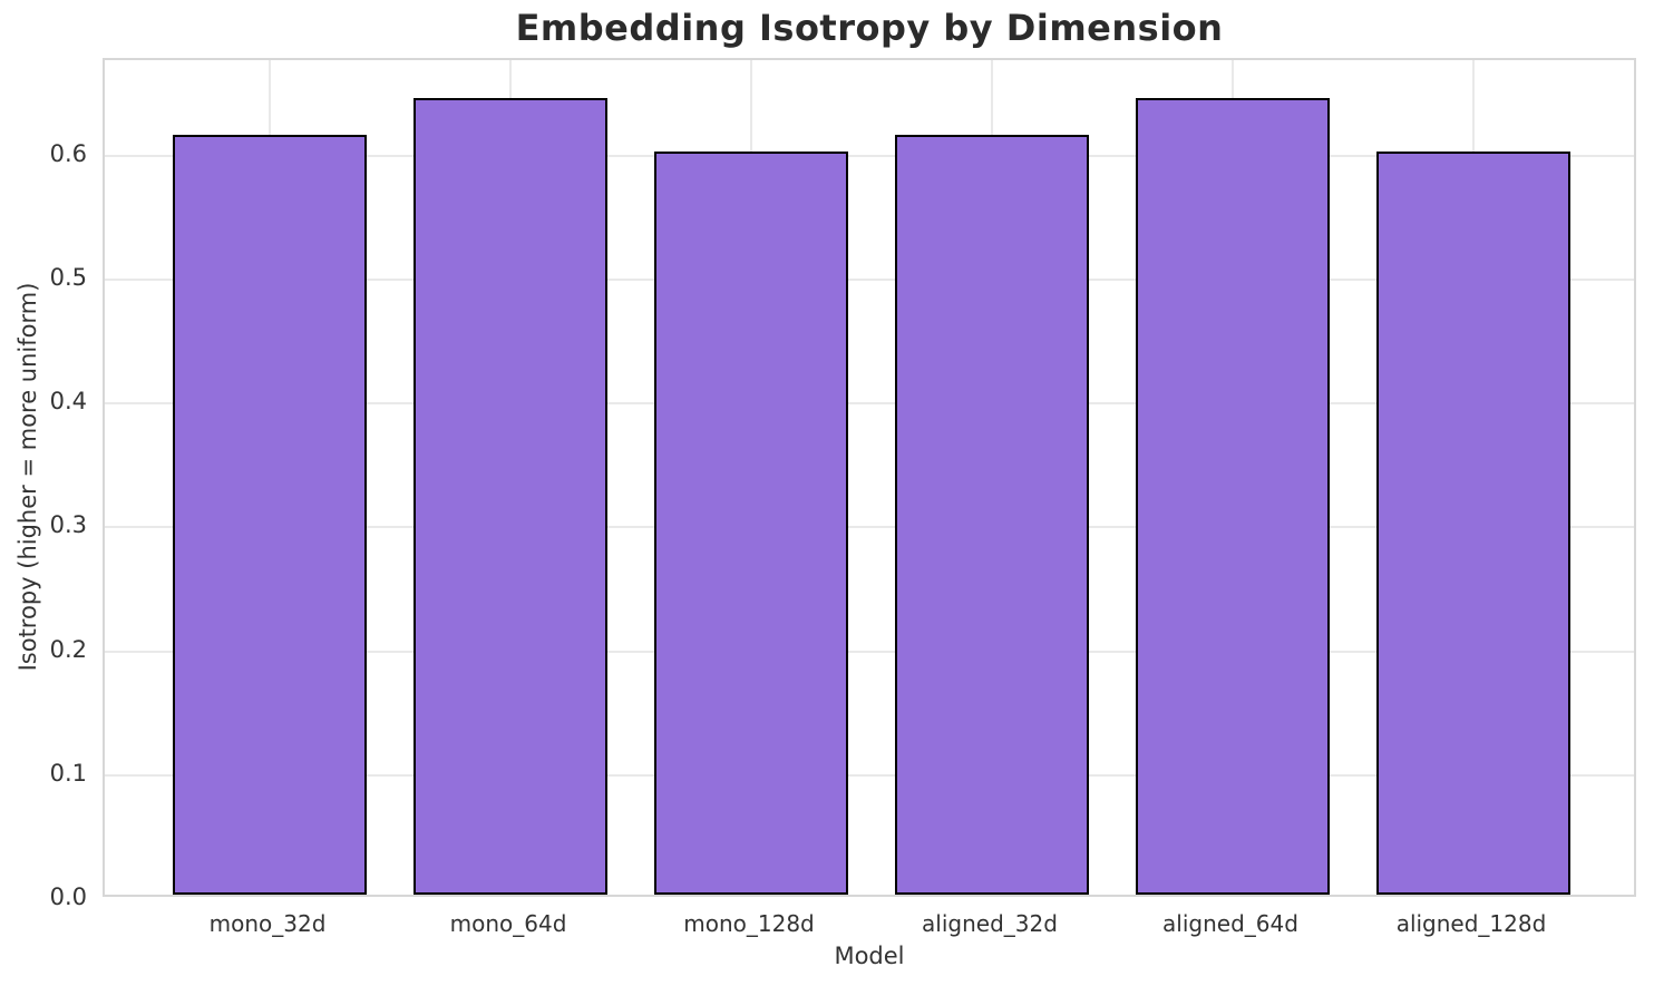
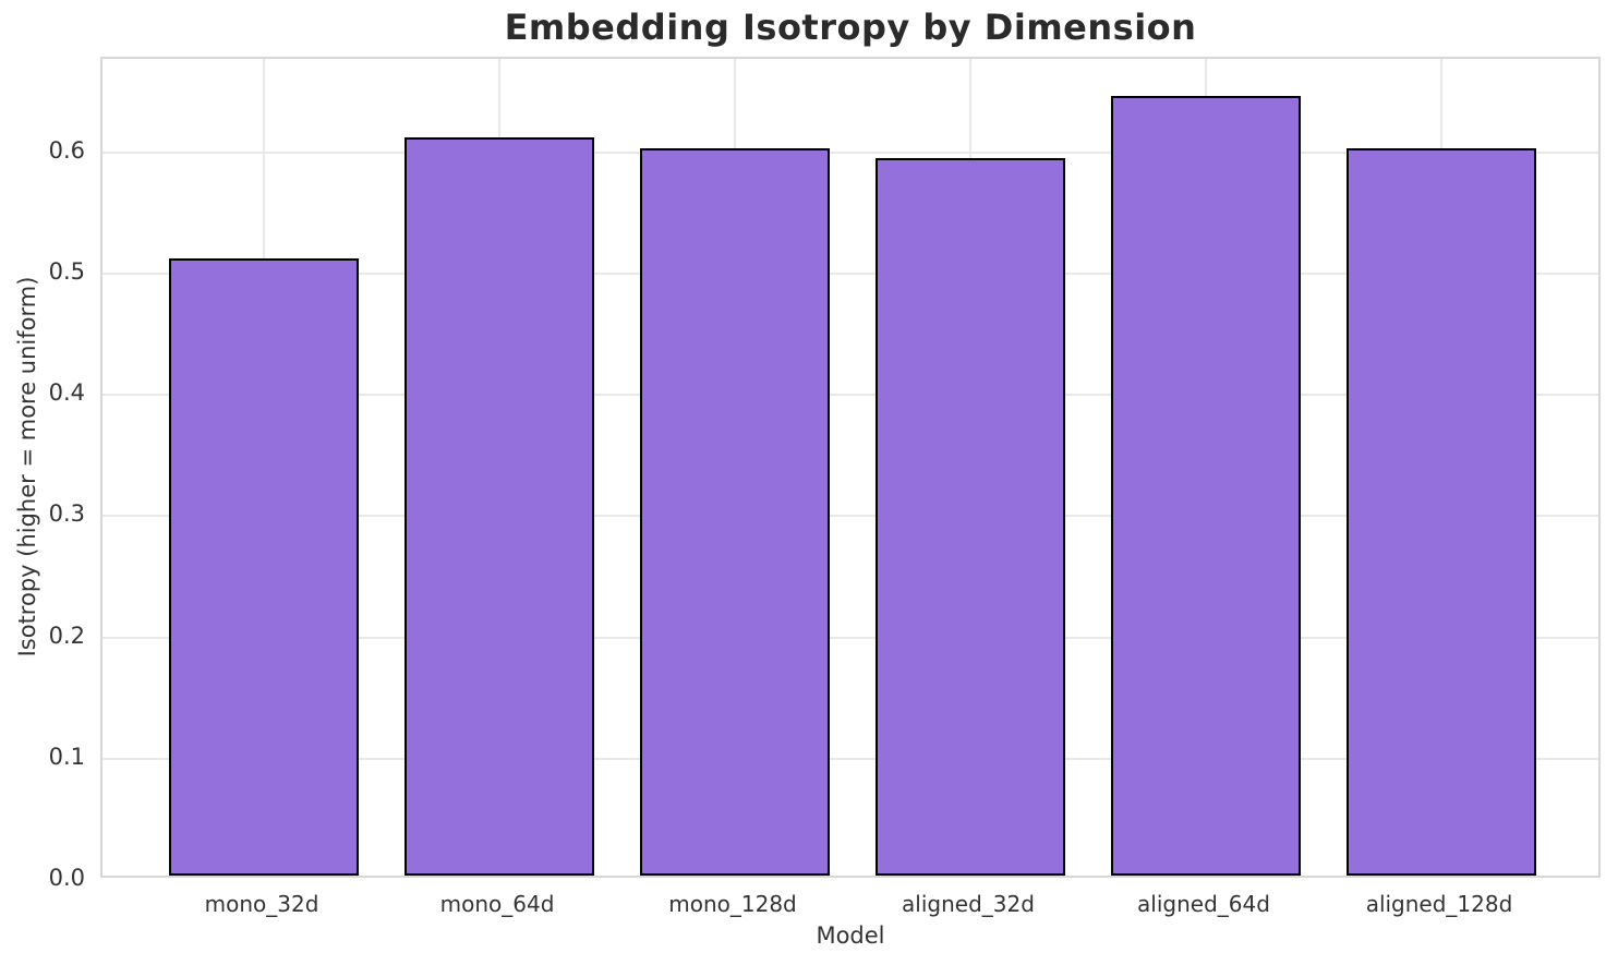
mono_32d: 0.613 -> 0.509
mono_64d: 0.643 -> 0.609
aligned_32d: 0.613 -> 0.592
